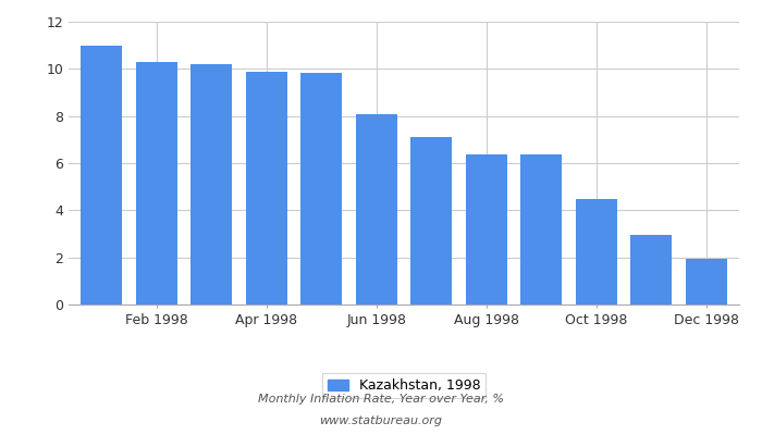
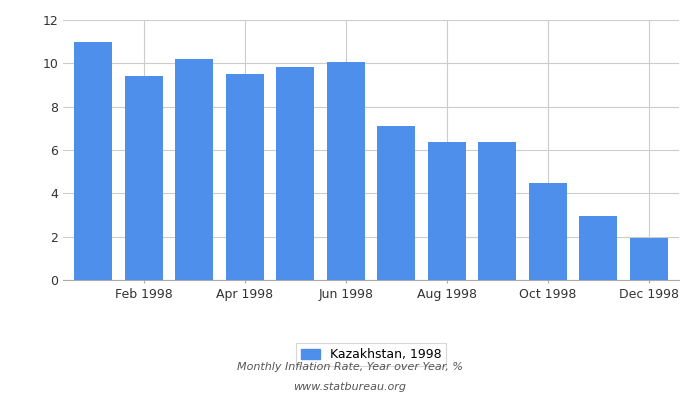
Feb 1998: 10.30 -> 9.40
Apr 1998: 9.90 -> 9.50
Jun 1998: 8.10 -> 10.05
